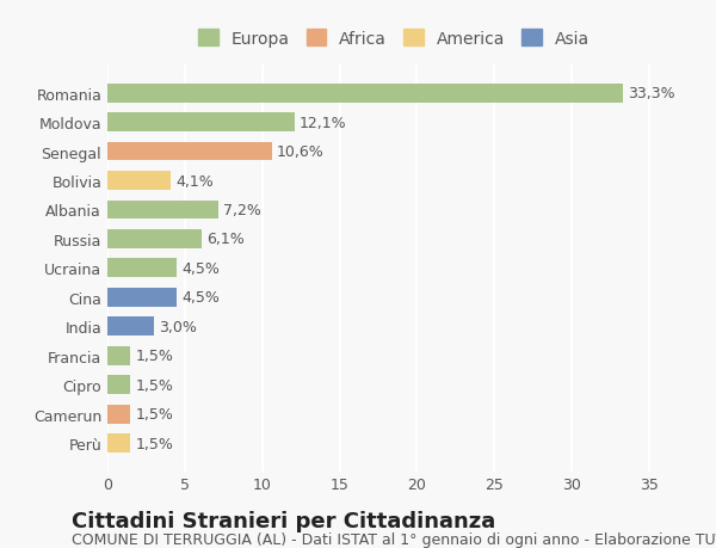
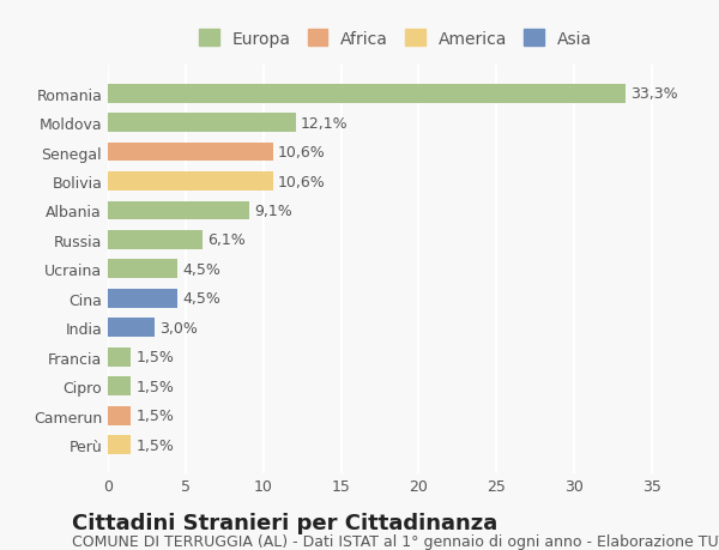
Bolivia: 4,1% -> 10,6%
Albania: 7,2% -> 9,1%
